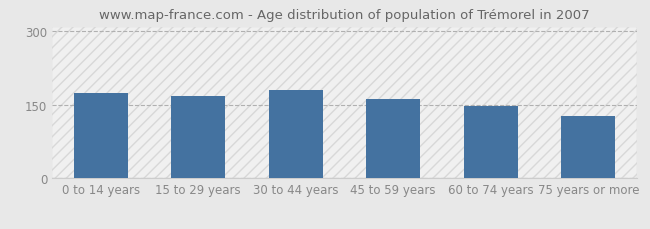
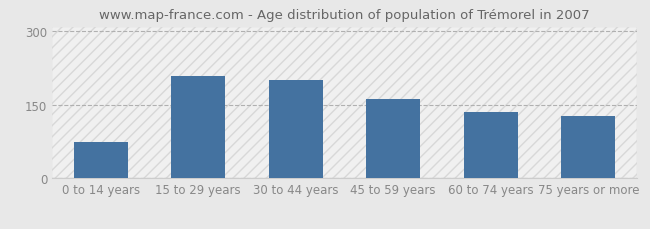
0 to 14 years: 174 -> 75
15 to 29 years: 168 -> 210
30 to 44 years: 181 -> 200
60 to 74 years: 147 -> 135
